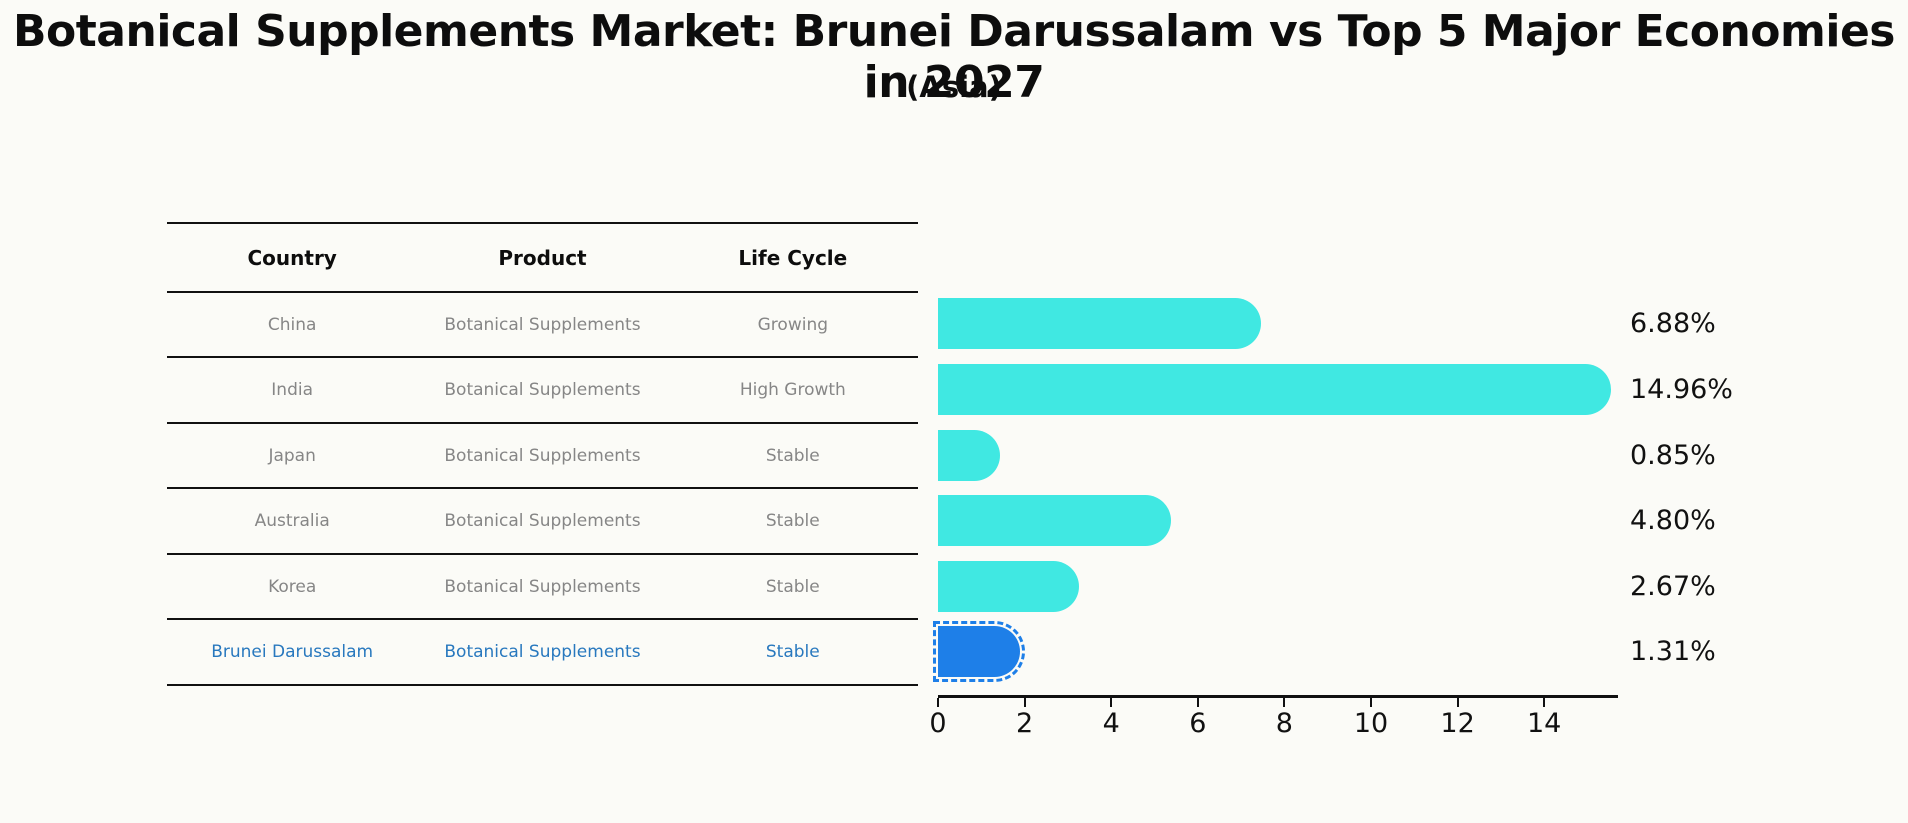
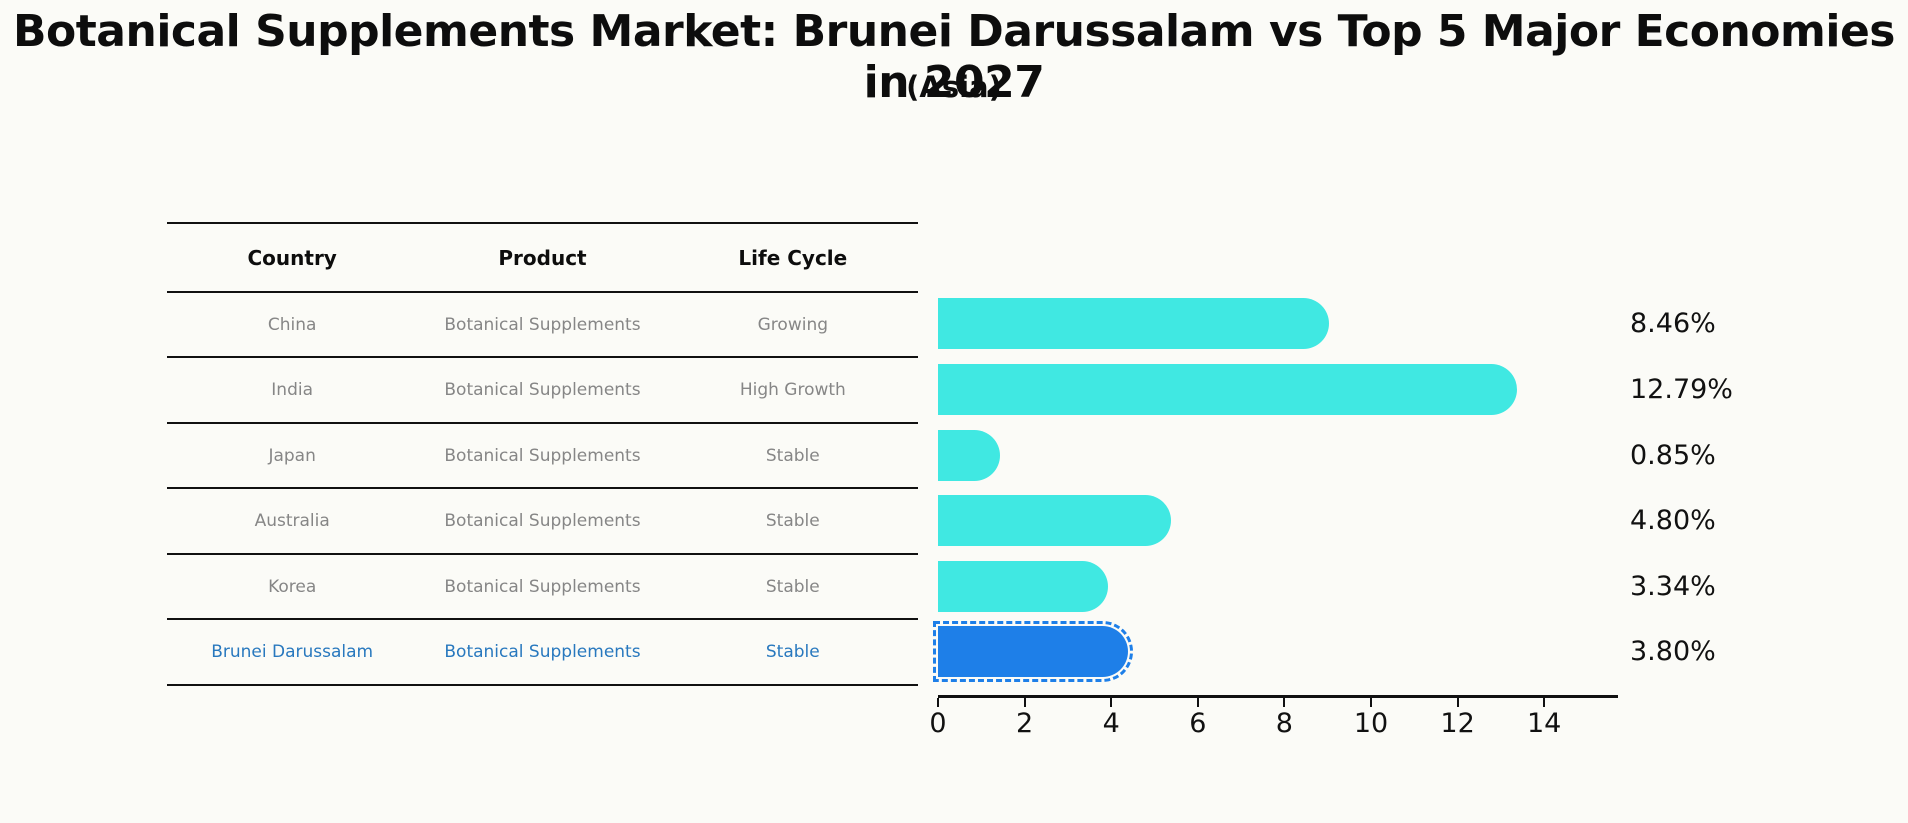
China: 6.88% -> 8.46%
India: 14.96% -> 12.79%
Korea: 2.67% -> 3.34%
Brunei Darussalam: 1.31% -> 3.80%
